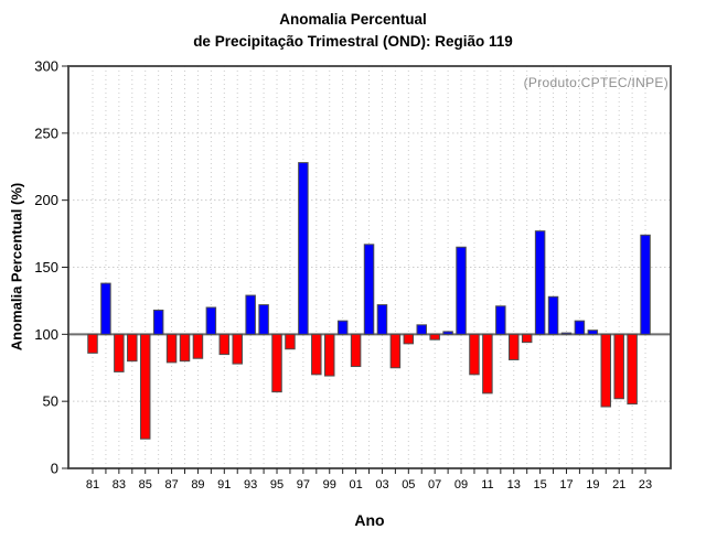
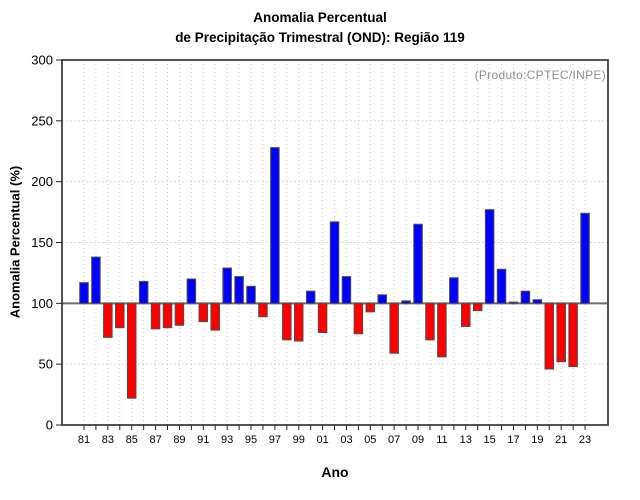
81: 86 -> 117
95: 57 -> 114
07: 96 -> 59
